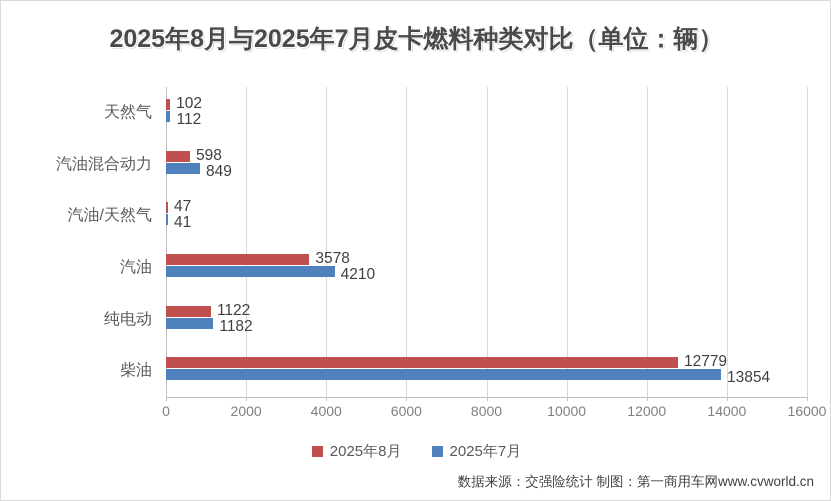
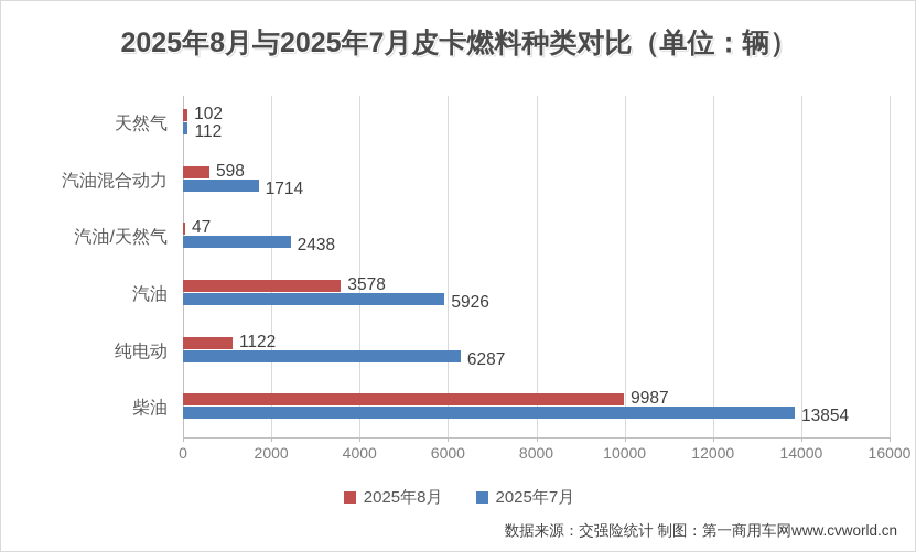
2025年7月/汽油混合动力: 849 -> 1714
2025年7月/汽油/天然气: 41 -> 2438
2025年7月/汽油: 4210 -> 5926
2025年7月/纯电动: 1182 -> 6287
2025年8月/柴油: 12779 -> 9987
